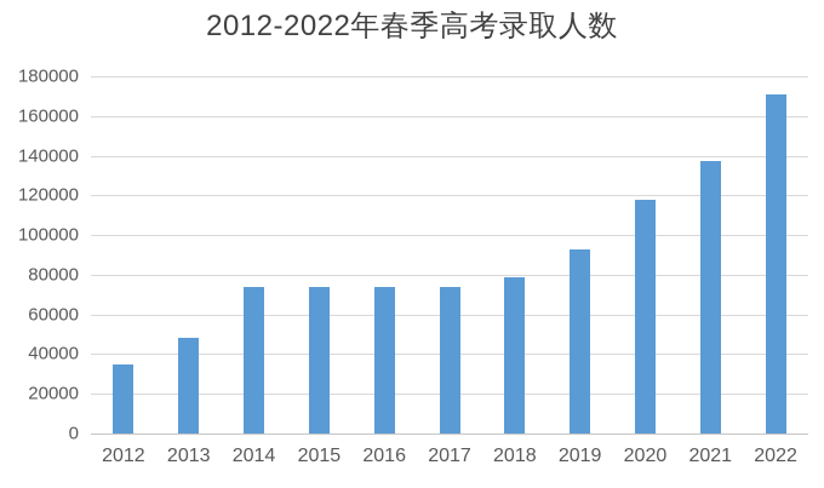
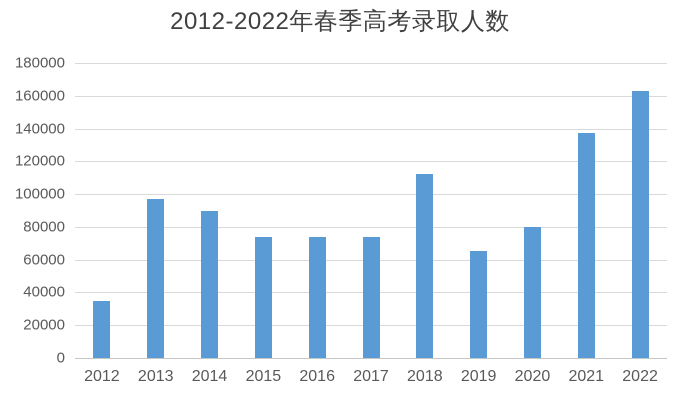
2013: 48000 -> 97000
2014: 74000 -> 90000
2018: 79000 -> 112000
2019: 93000 -> 65000
2020: 118000 -> 80000
2022: 171000 -> 163000
